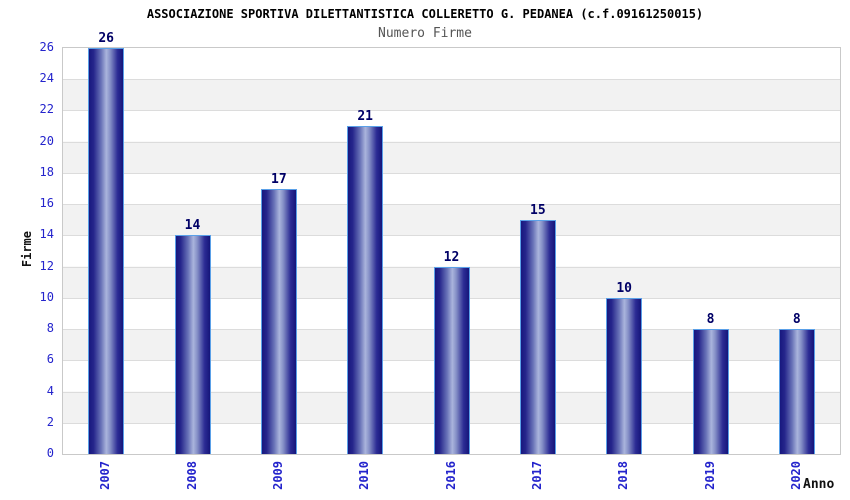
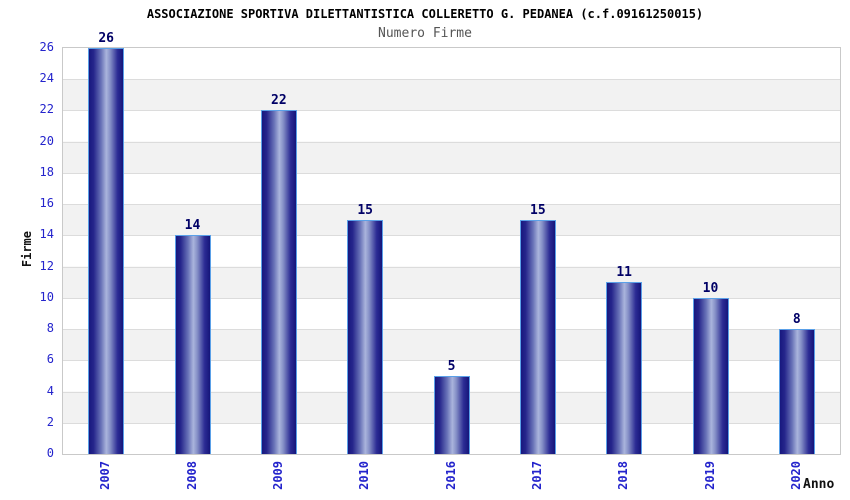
2009: 17 -> 22
2010: 21 -> 15
2016: 12 -> 5
2018: 10 -> 11
2019: 8 -> 10
